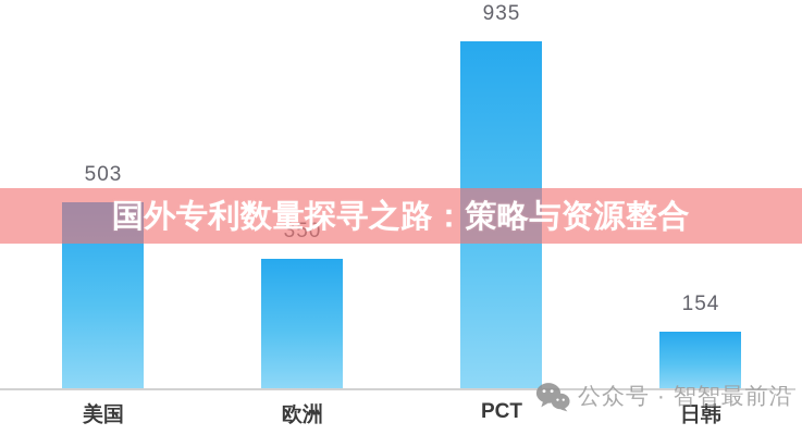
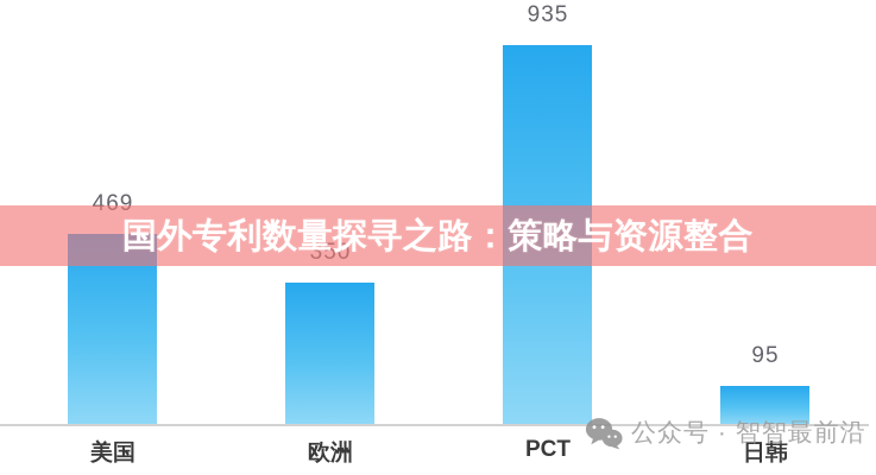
美国: 503 -> 469
日韩: 154 -> 95
